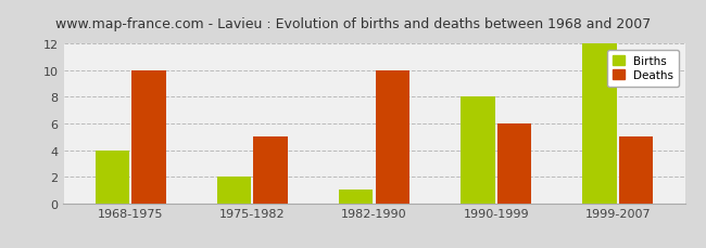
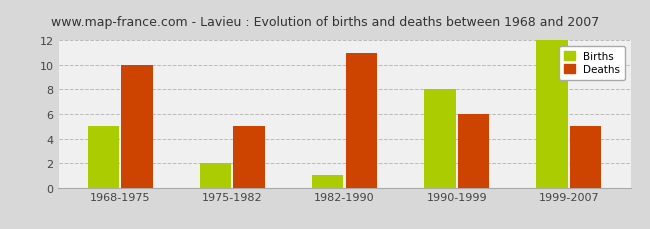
Births/1968-1975: 4 -> 5
Deaths/1982-1990: 10 -> 11
